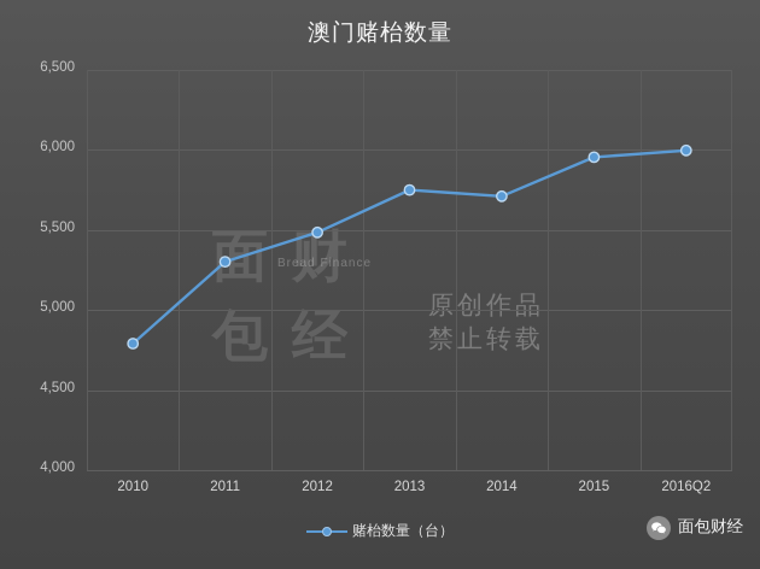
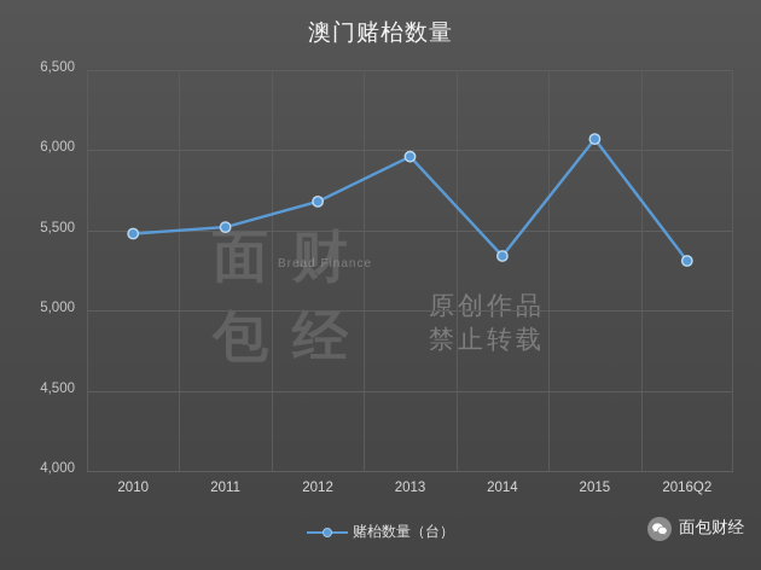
2010: 4790 -> 5480
2011: 5300 -> 5520
2012: 5480 -> 5680
2013: 5750 -> 5960
2014: 5710 -> 5340
2015: 5960 -> 6070
2016Q2: 6000 -> 5310
